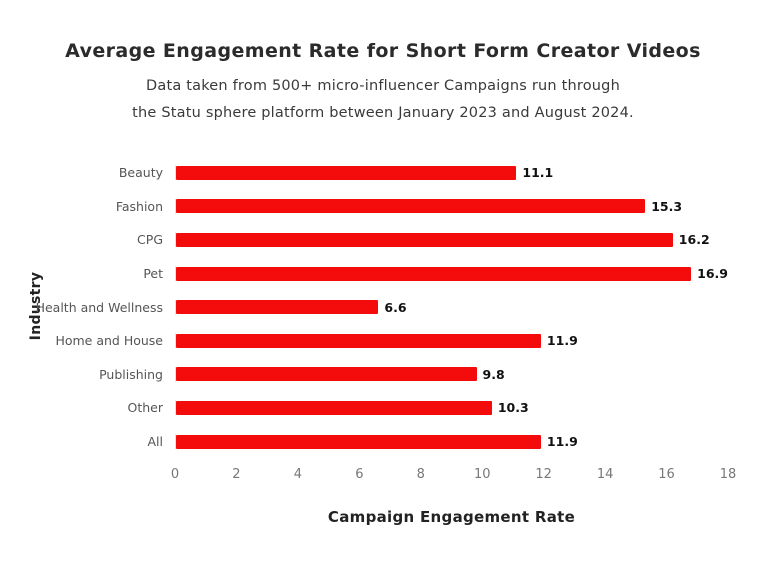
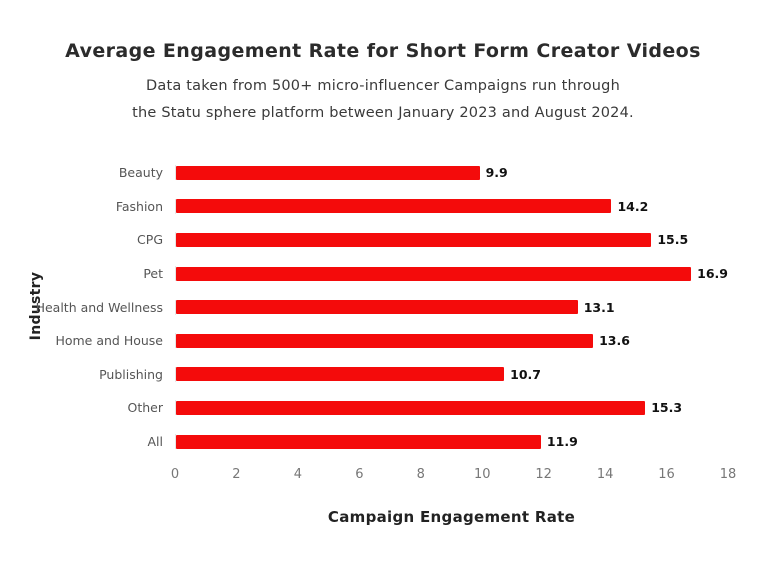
Beauty: 11.1 -> 9.9
Fashion: 15.3 -> 14.2
CPG: 16.2 -> 15.5
Health and Wellness: 6.6 -> 13.1
Home and House: 11.9 -> 13.6
Publishing: 9.8 -> 10.7
Other: 10.3 -> 15.3
